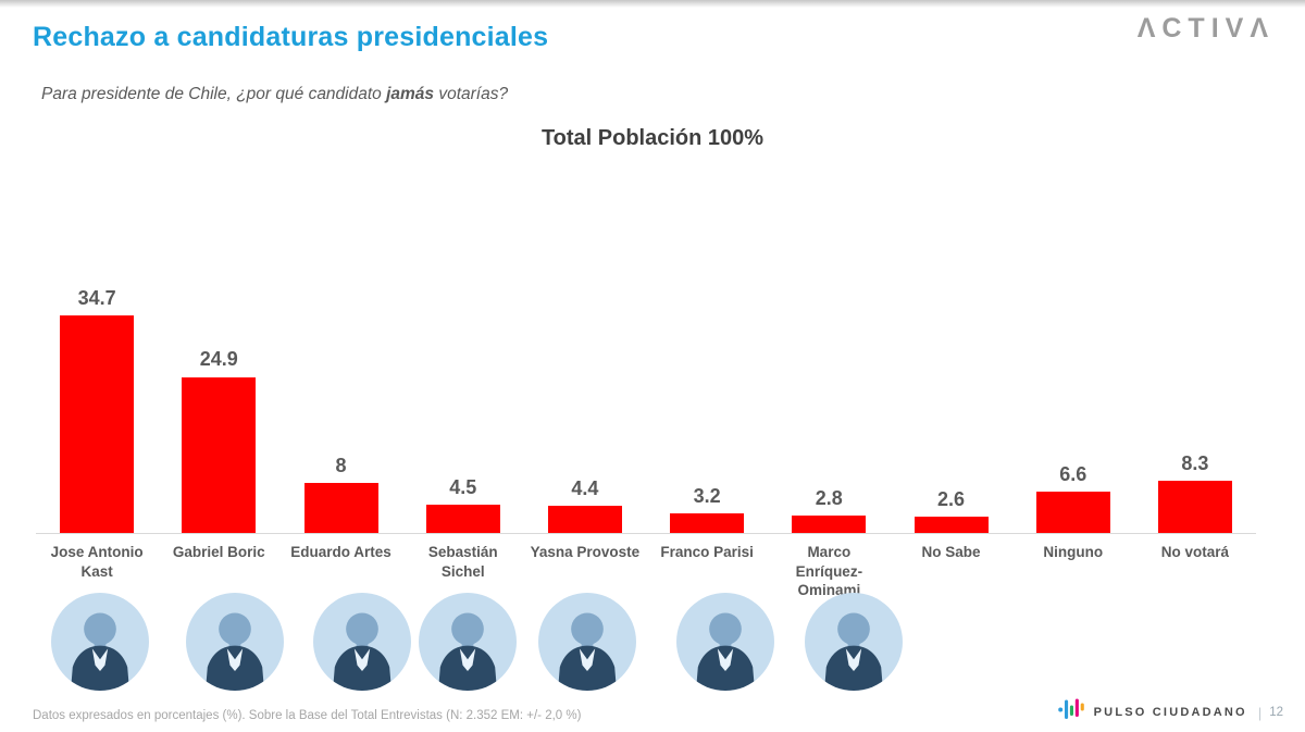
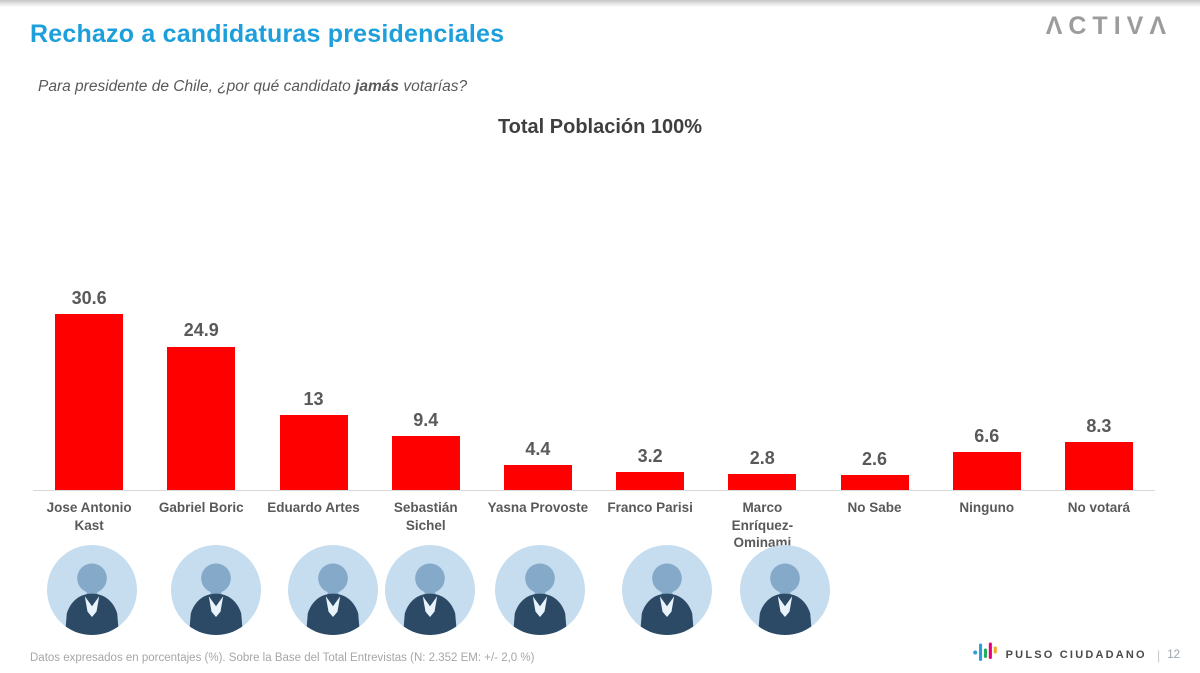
Jose Antonio Kast: 34.7 -> 30.6
Eduardo Artes: 8 -> 13
Sebastián Sichel: 4.5 -> 9.4
